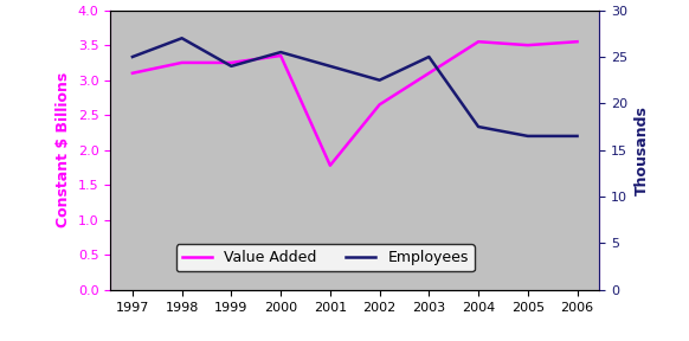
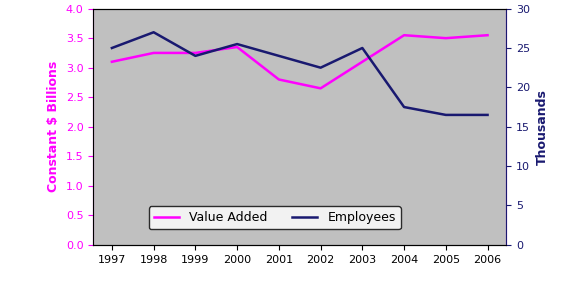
Value Added/2001: 1.78 -> 2.80
